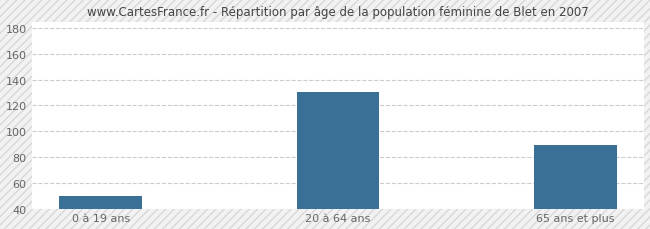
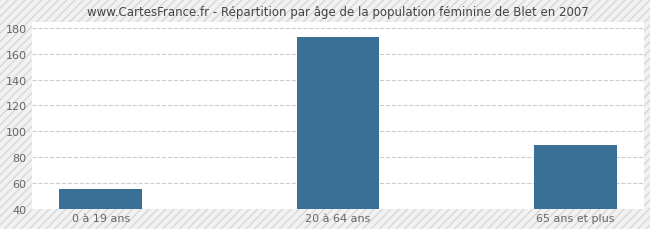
0 à 19 ans: 50 -> 55
20 à 64 ans: 130 -> 173
